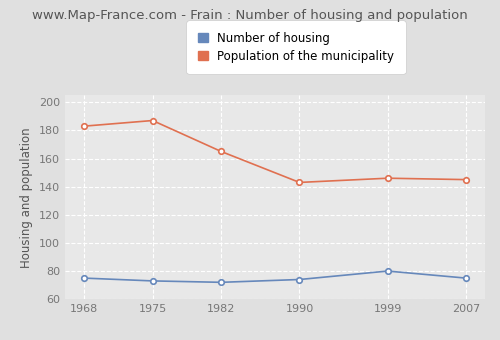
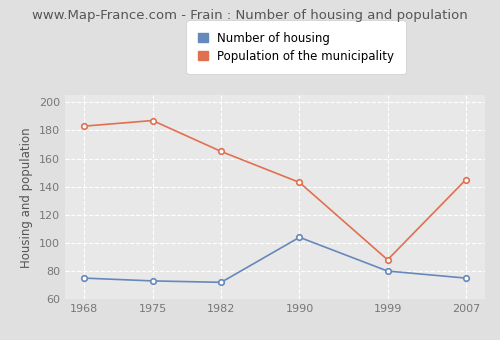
Number of housing/1990: 74 -> 104
Population of the municipality/1999: 146 -> 88
